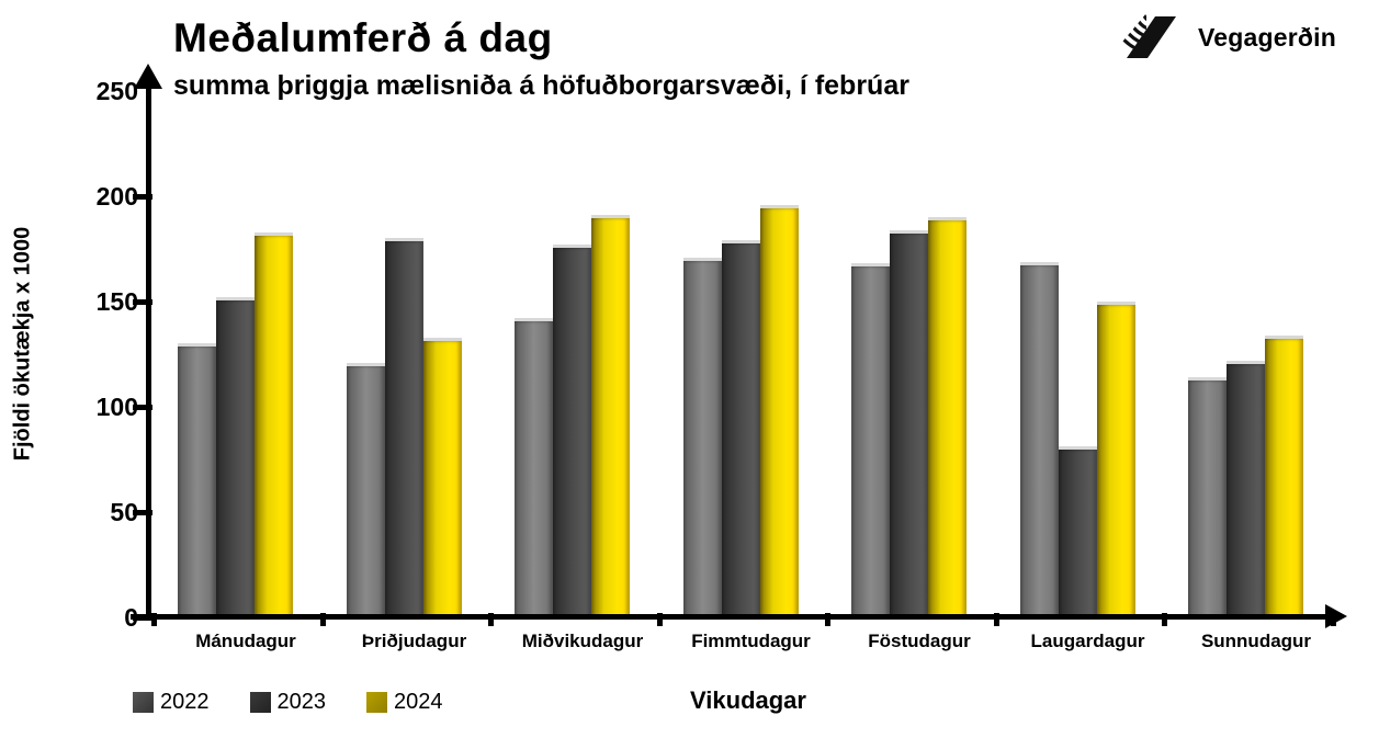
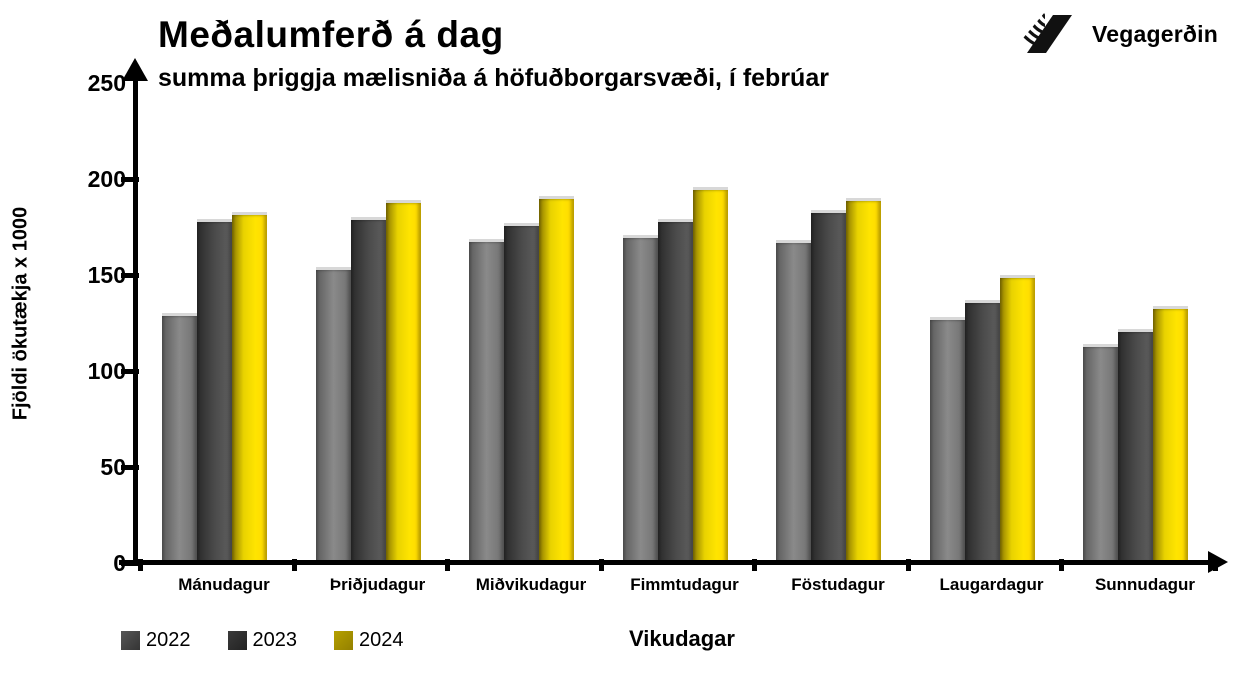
2023/Mánudagur: 152 -> 179
2022/Þriðjudagur: 121 -> 154
2024/Þriðjudagur: 133 -> 189
2022/Miðvikudagur: 142 -> 169
2022/Laugardagur: 169 -> 128
2023/Laugardagur: 81 -> 137
